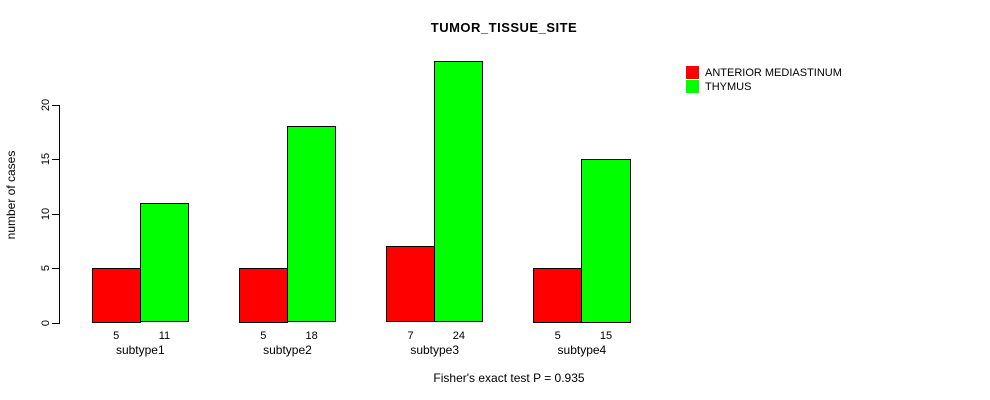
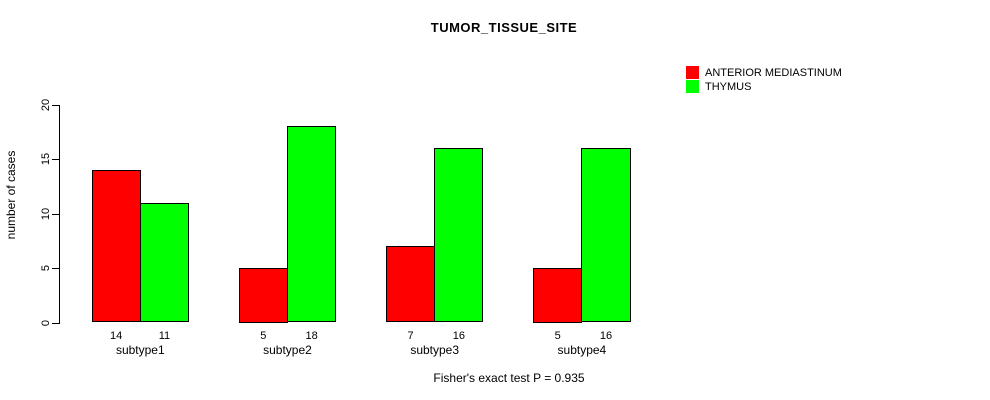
ANTERIOR MEDIASTINUM/subtype1: 5 -> 14
THYMUS/subtype3: 24 -> 16
THYMUS/subtype4: 15 -> 16
